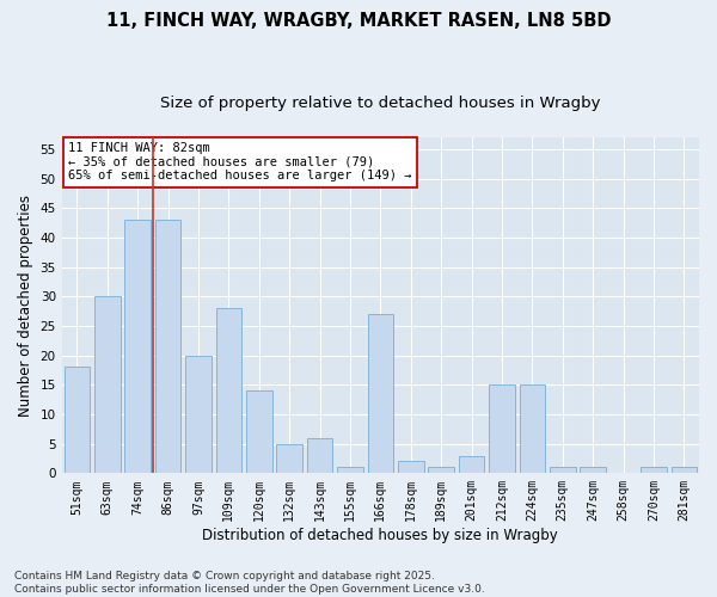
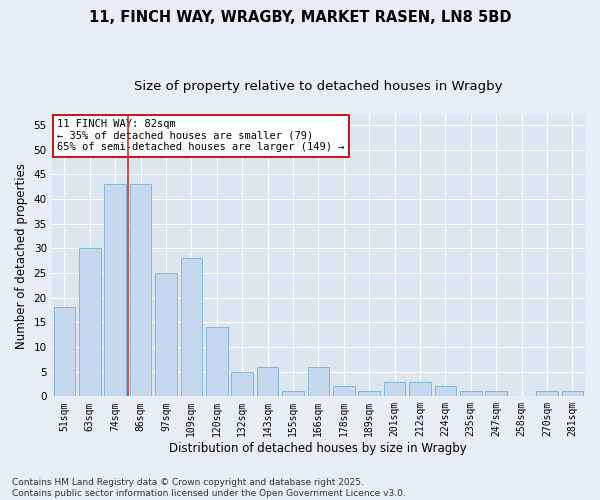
97sqm: 20 -> 25
166sqm: 27 -> 6
212sqm: 15 -> 3
224sqm: 15 -> 2
